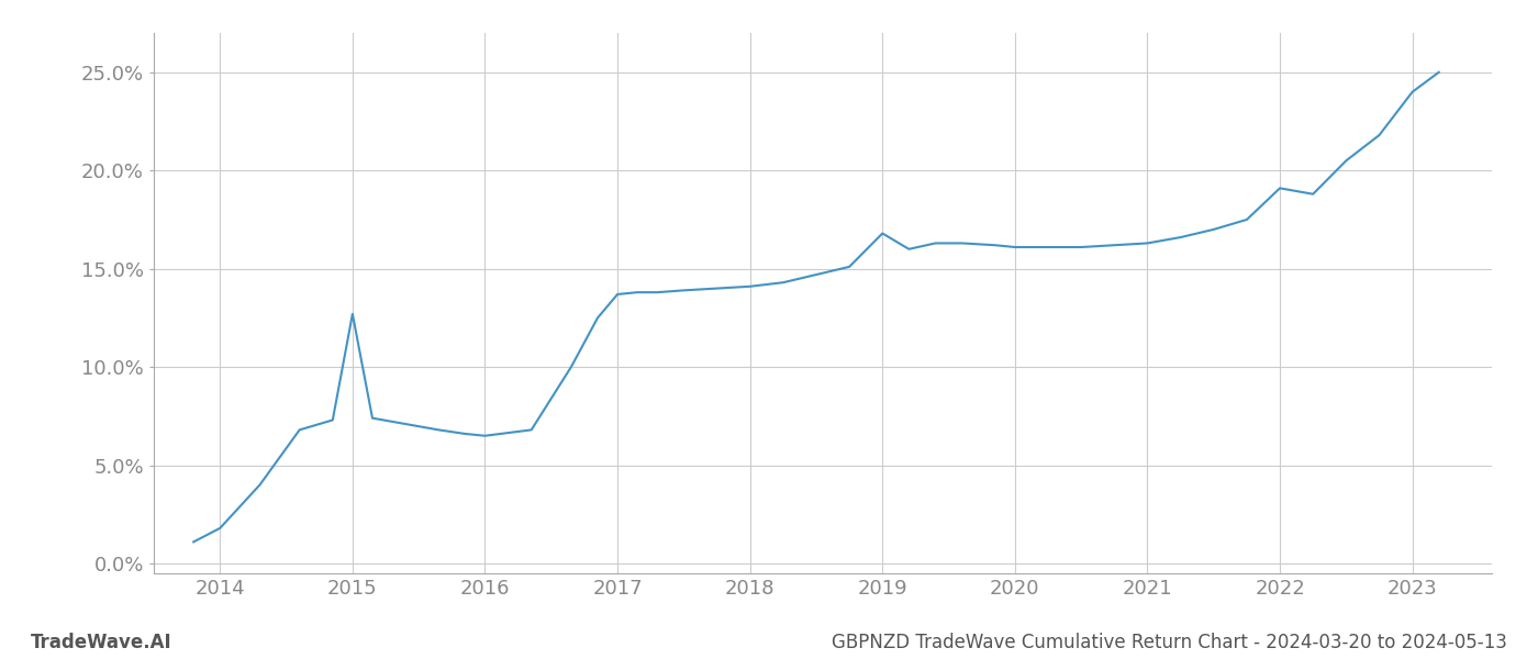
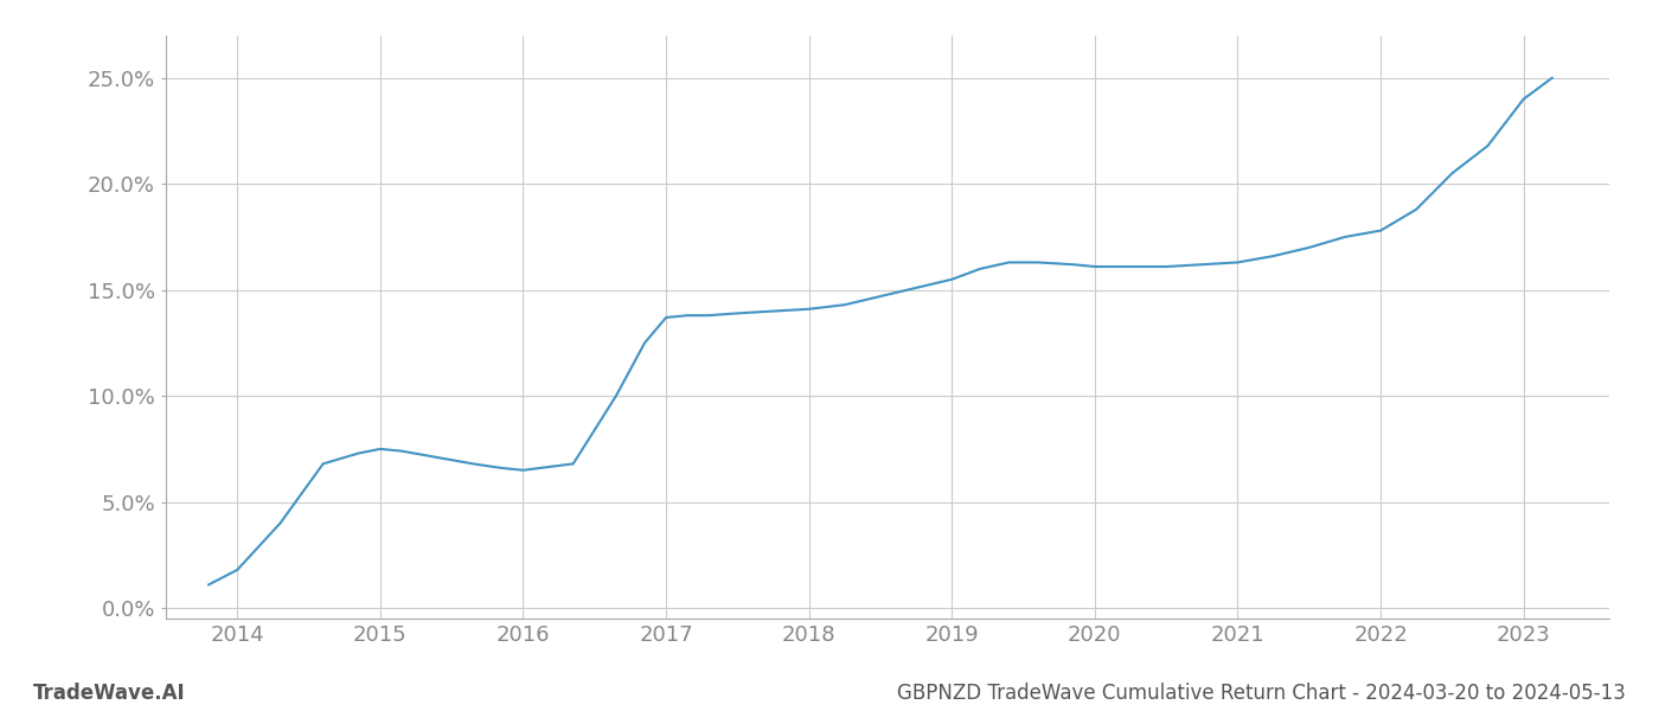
2015: 12.7% -> 7.5%
2019: 16.8% -> 15.5%
2022: 19.1% -> 17.8%
